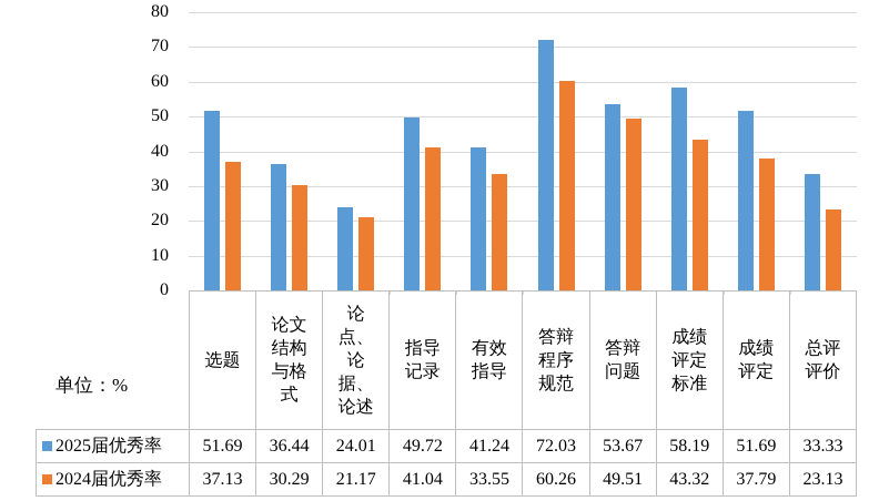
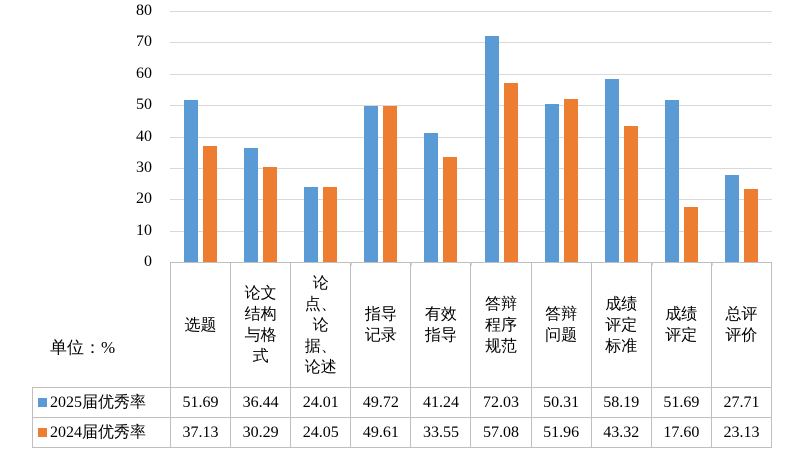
2024届优秀率/论点、论据、论述: 21.17 -> 24.05
2024届优秀率/指导记录: 41.04 -> 49.61
2024届优秀率/答辩程序规范: 60.26 -> 57.08
2025届优秀率/答辩问题: 53.67 -> 50.31
2024届优秀率/答辩问题: 49.51 -> 51.96
2024届优秀率/成绩评定: 37.79 -> 17.60
2025届优秀率/总评评价: 33.33 -> 27.71
